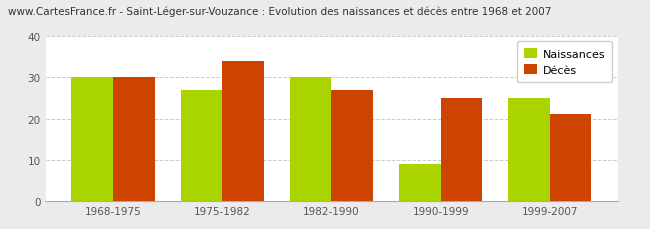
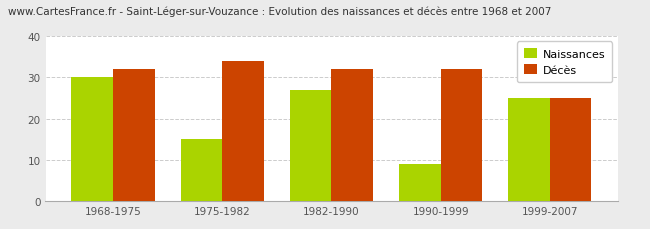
Décès/1968-1975: 30 -> 32
Naissances/1975-1982: 27 -> 15
Naissances/1982-1990: 30 -> 27
Décès/1982-1990: 27 -> 32
Décès/1990-1999: 25 -> 32
Décès/1999-2007: 21 -> 25
